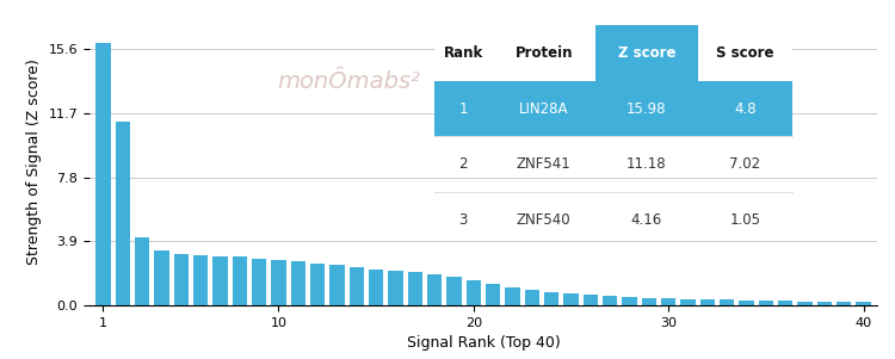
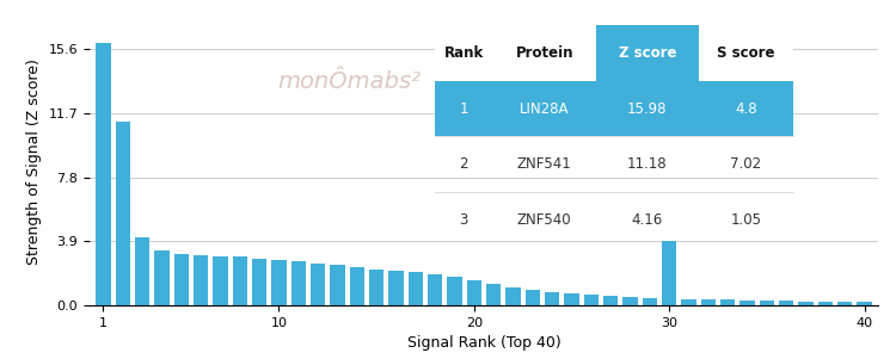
30: 0.4 -> 3.9
